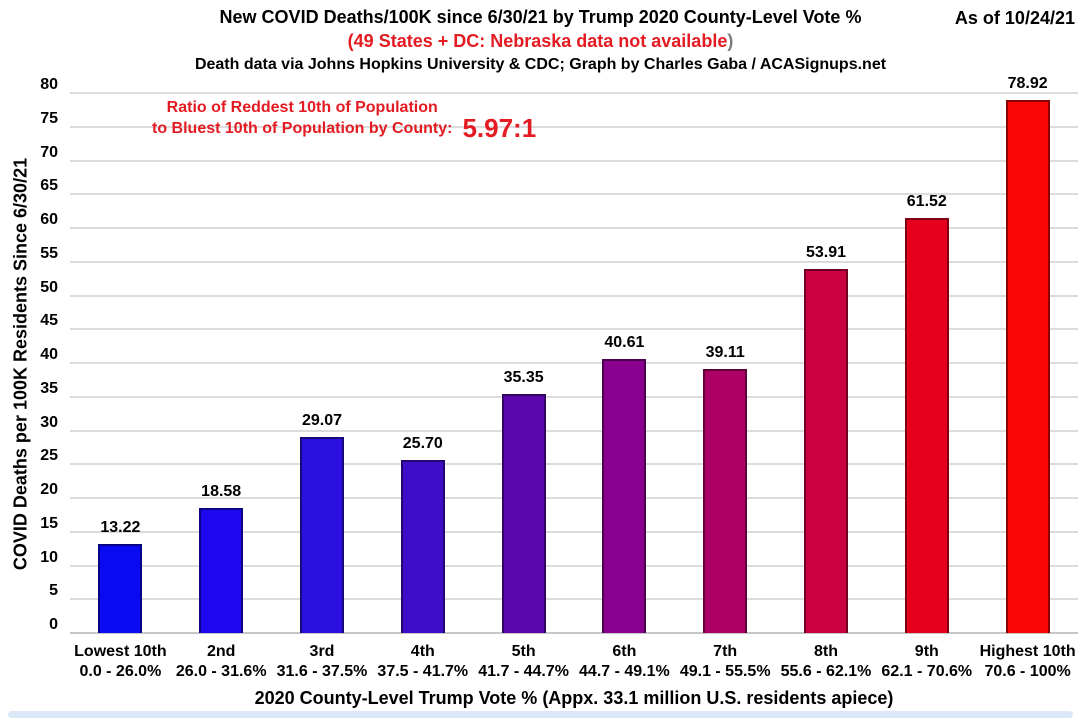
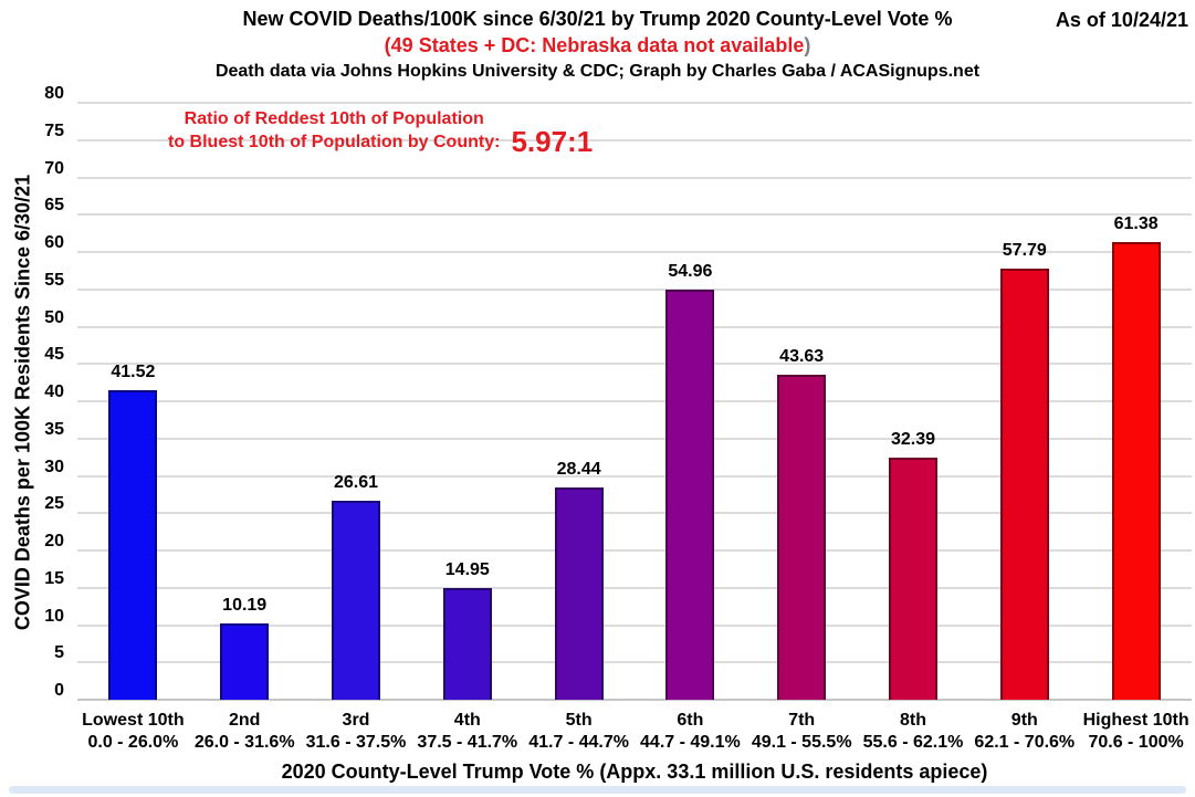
Lowest 10th: 13.22 -> 41.52
2nd: 18.58 -> 10.19
3rd: 29.07 -> 26.61
4th: 25.70 -> 14.95
5th: 35.35 -> 28.44
6th: 40.61 -> 54.96
7th: 39.11 -> 43.63
8th: 53.91 -> 32.39
9th: 61.52 -> 57.79
Highest 10th: 78.92 -> 61.38
